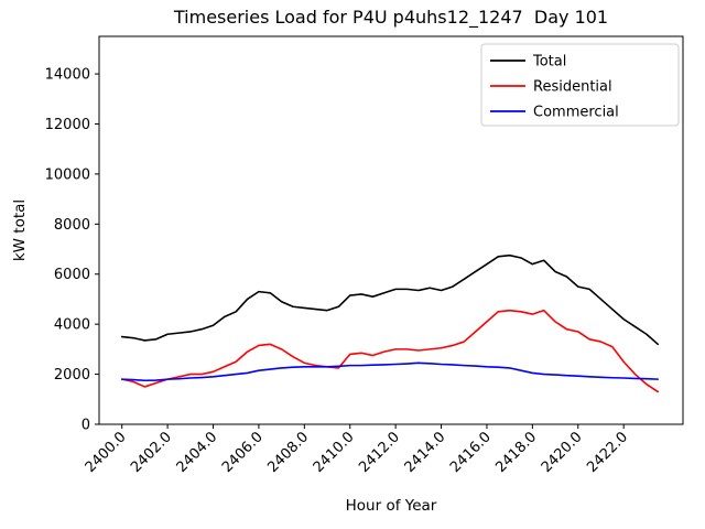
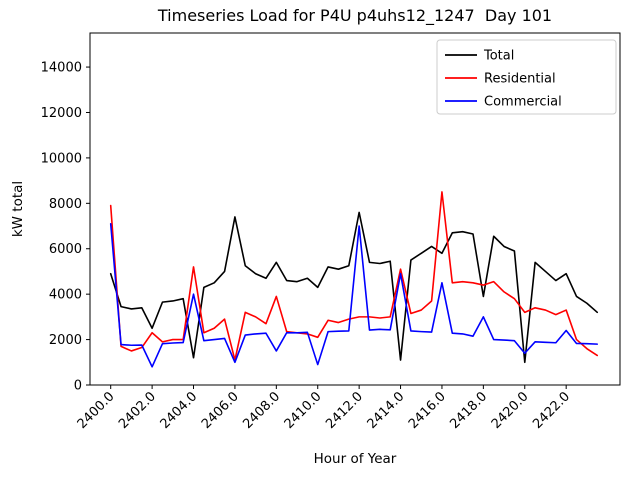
Total/2400.0: 3500 -> 4900
Residential/2400.0: 1800 -> 7900
Commercial/2400.0: 1800 -> 7100
Total/2402.0: 3600 -> 2500
Residential/2402.0: 1800 -> 2300
Commercial/2402.0: 1800 -> 800
Total/2404.0: 4000 -> 1200
Residential/2404.0: 2100 -> 5200
Commercial/2404.0: 1900 -> 4000
Total/2406.0: 5300 -> 7400
Residential/2406.0: 3200 -> 1100
Commercial/2406.0: 2200 -> 1000
Total/2408.0: 4600 -> 5400
Residential/2408.0: 2400 -> 3900
Commercial/2408.0: 2300 -> 1500
Total/2410.0: 5200 -> 4300
Residential/2410.0: 2800 -> 2100
Commercial/2410.0: 2400 -> 900
Total/2412.0: 5400 -> 7600
Commercial/2412.0: 2400 -> 7000
Total/2414.0: 5400 -> 1100
Residential/2414.0: 3000 -> 5100
Commercial/2414.0: 2400 -> 4900
Total/2416.0: 6400 -> 5800
Residential/2416.0: 4100 -> 8500
Commercial/2416.0: 2300 -> 4500
Total/2418.0: 6400 -> 3900
Commercial/2418.0: 2000 -> 3000
Total/2420.0: 5500 -> 1000
Residential/2420.0: 3700 -> 3200
Commercial/2420.0: 1900 -> 1400
Total/2422.0: 4200 -> 4900
Residential/2422.0: 2500 -> 3300
Commercial/2422.0: 1800 -> 2400
